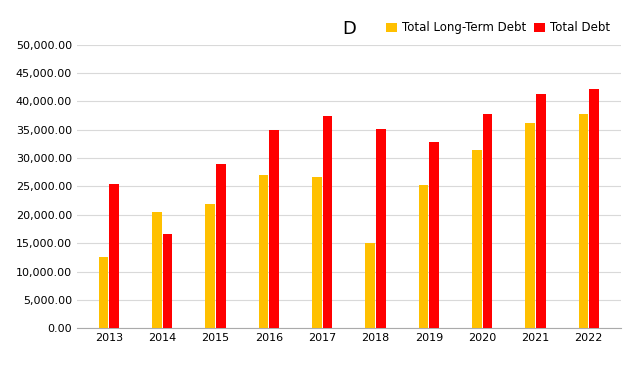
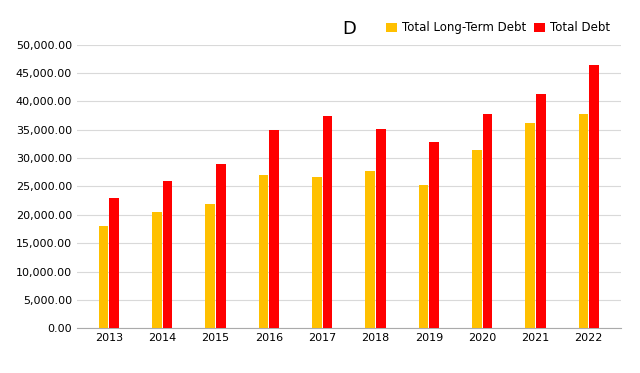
Total Long-Term Debt/2013: 12,600 -> 18,000
Total Debt/2013: 25,400 -> 23,000
Total Debt/2014: 16,600 -> 26,000
Total Long-Term Debt/2018: 15,000 -> 27,700
Total Debt/2022: 42,200 -> 46,400
